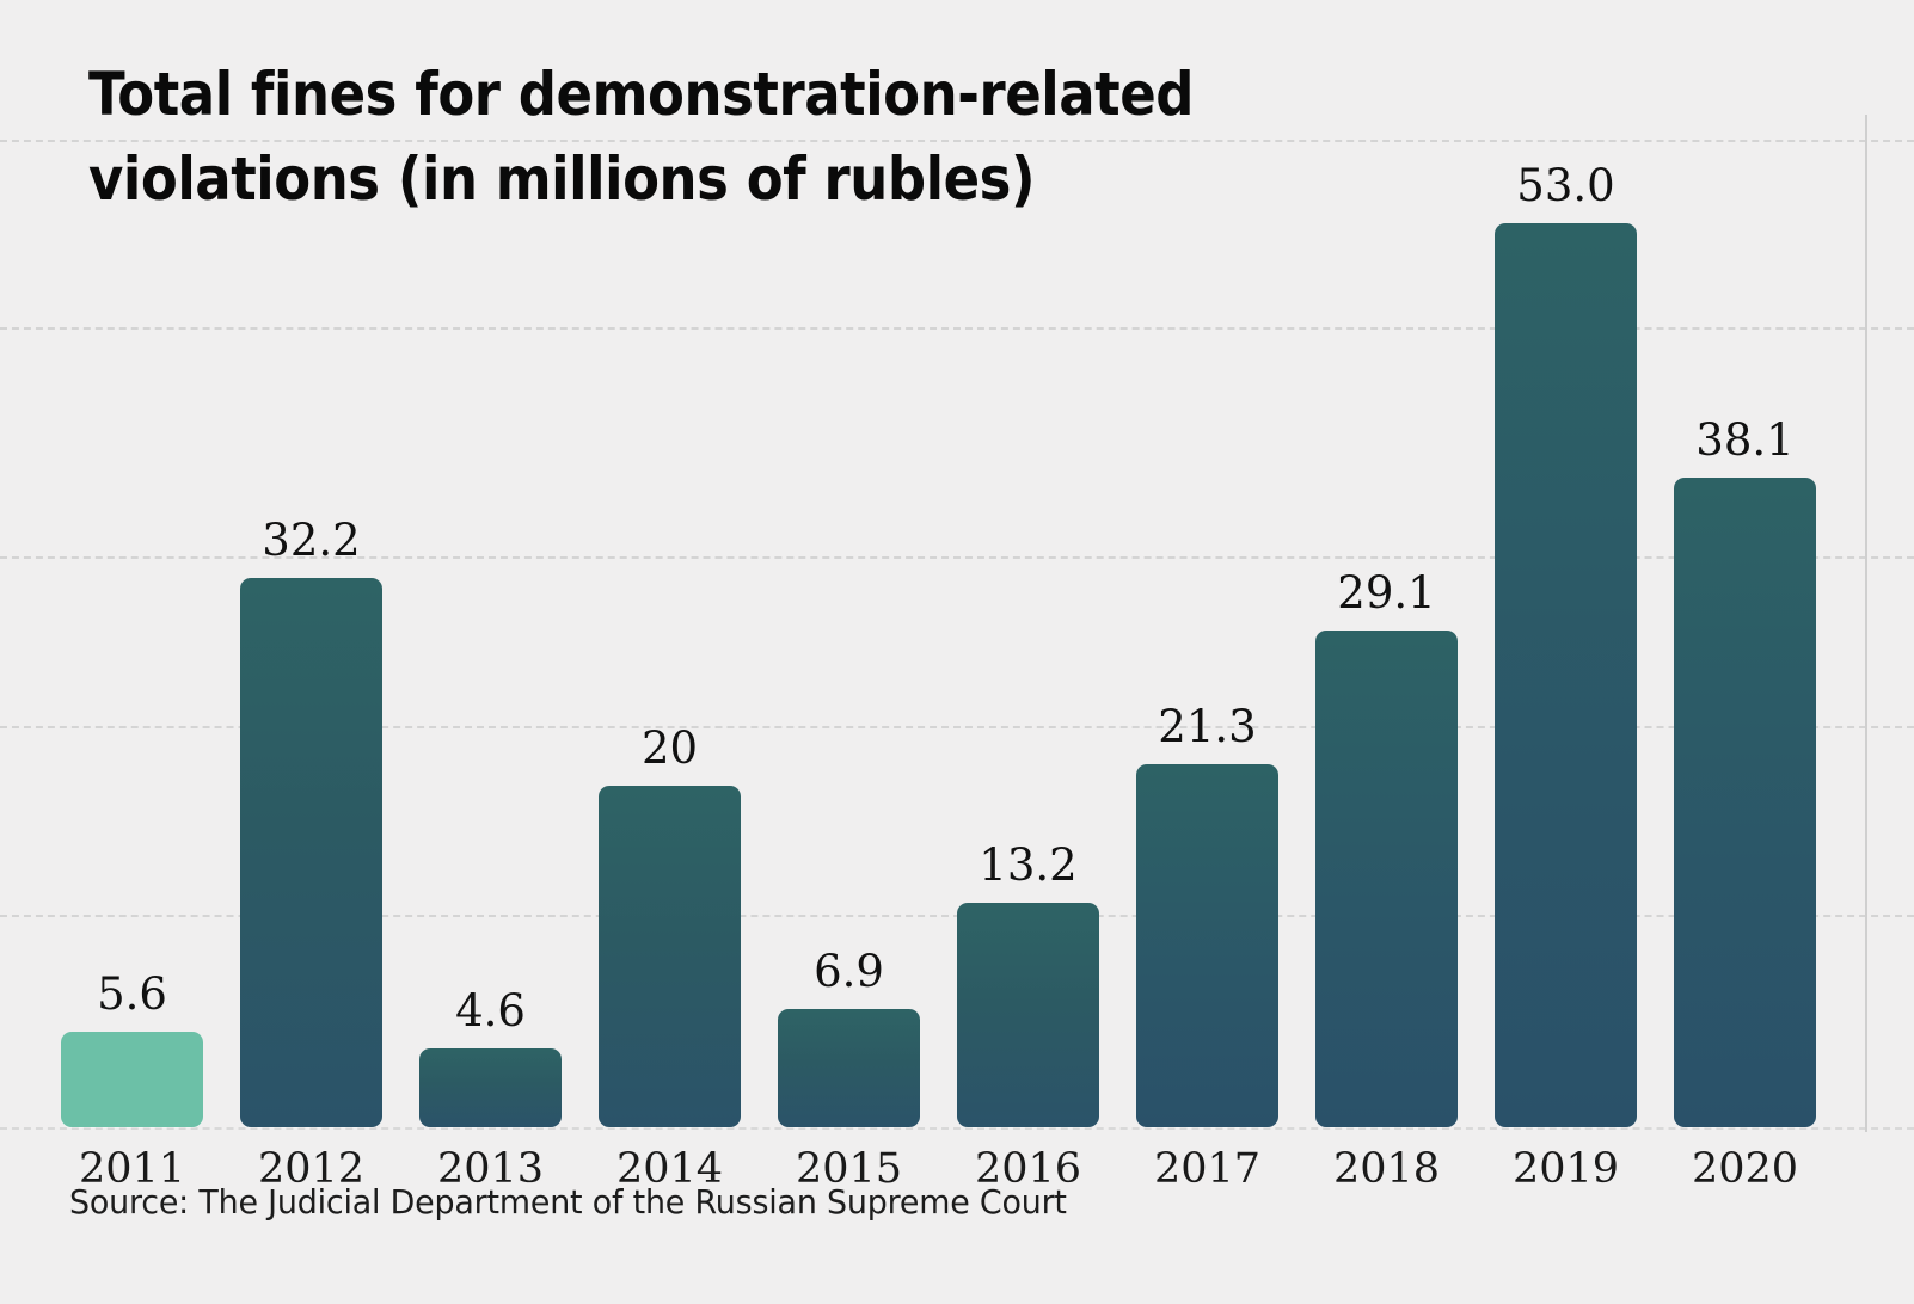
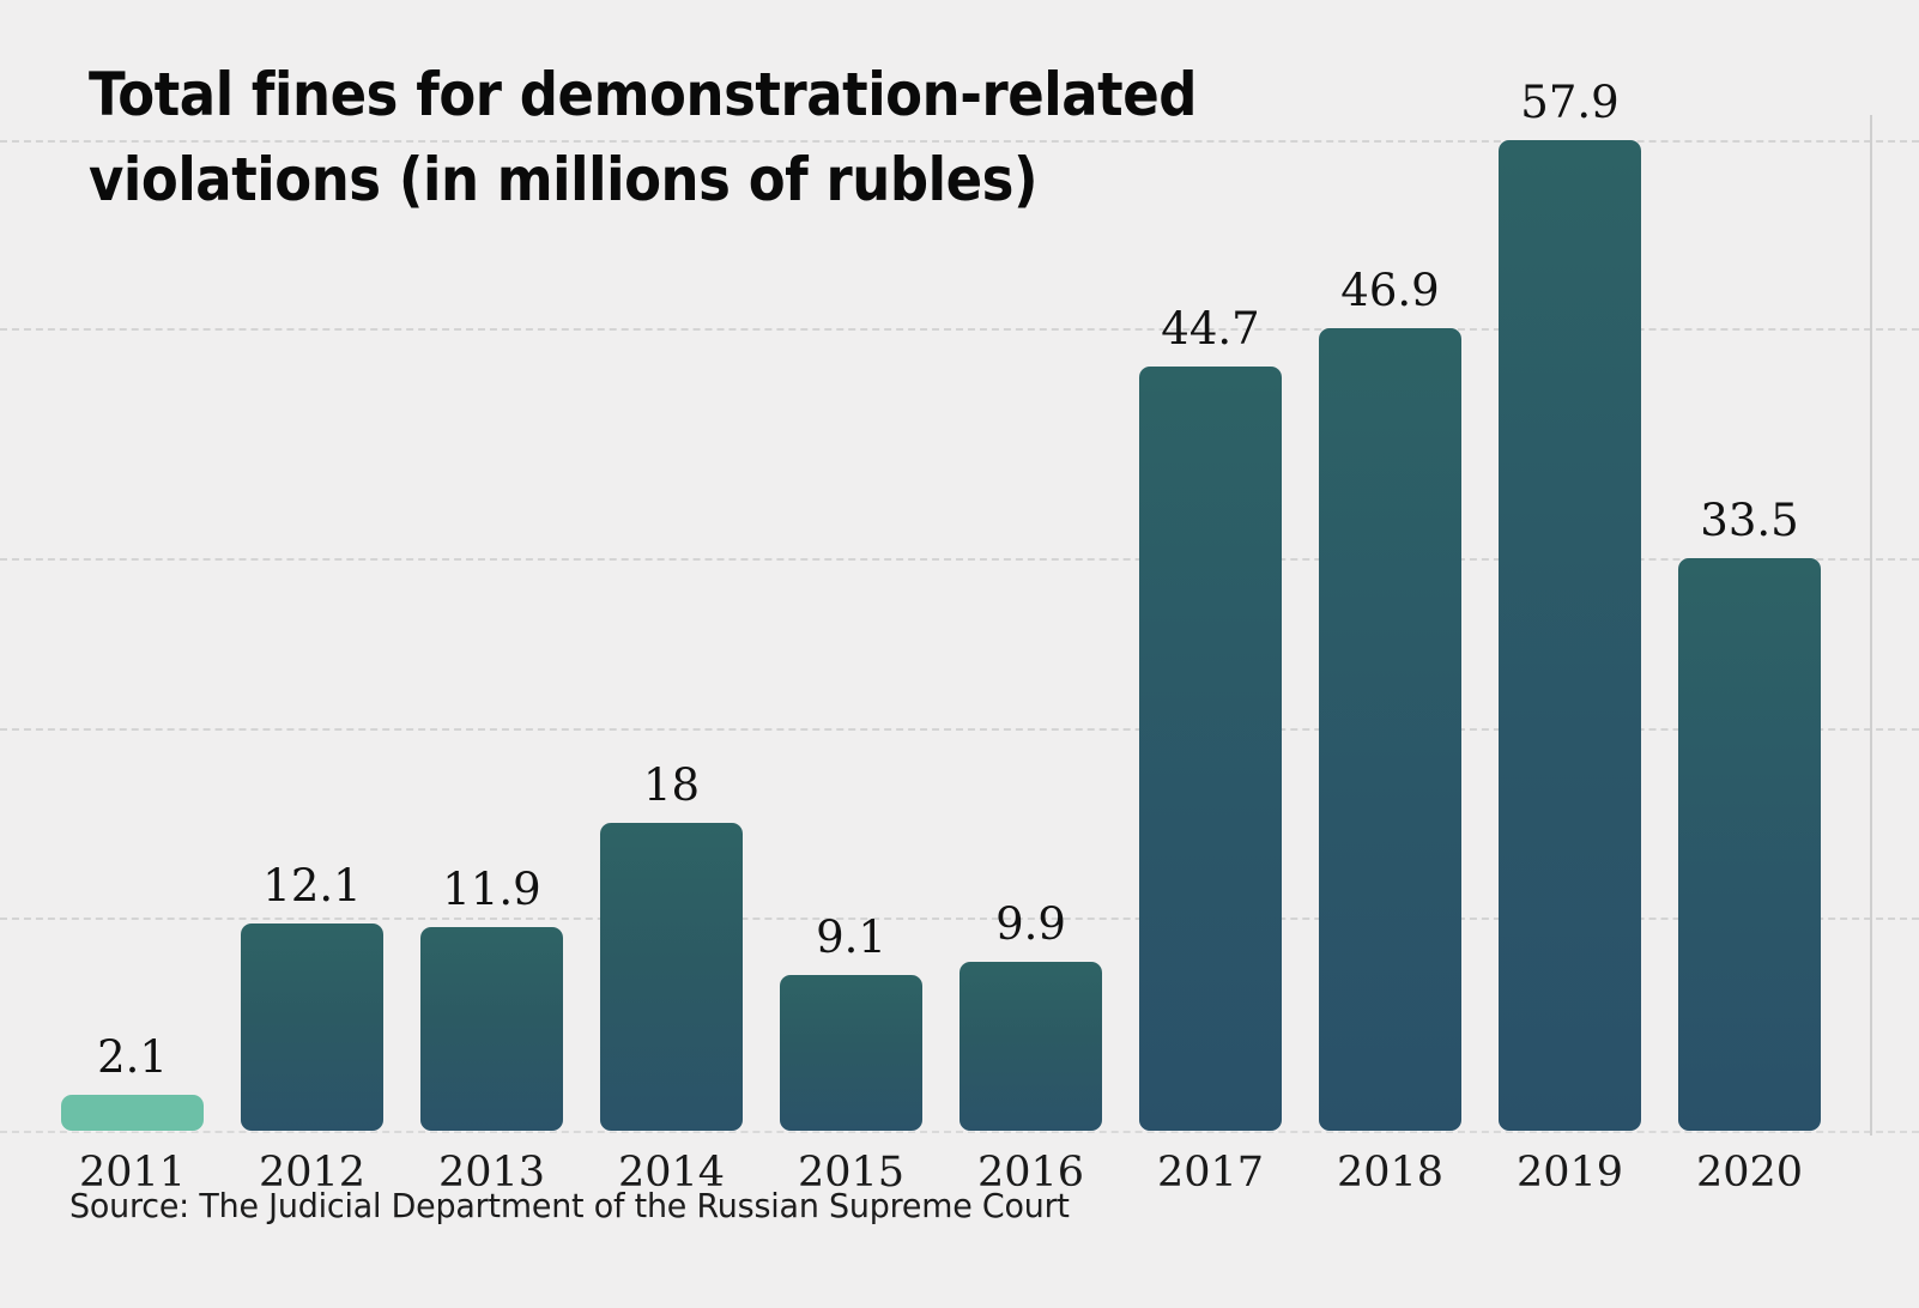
2011: 5.6 -> 2.1
2012: 32.2 -> 12.1
2013: 4.6 -> 11.9
2014: 20 -> 18
2015: 6.9 -> 9.1
2016: 13.2 -> 9.9
2017: 21.3 -> 44.7
2018: 29.1 -> 46.9
2019: 53.0 -> 57.9
2020: 38.1 -> 33.5
